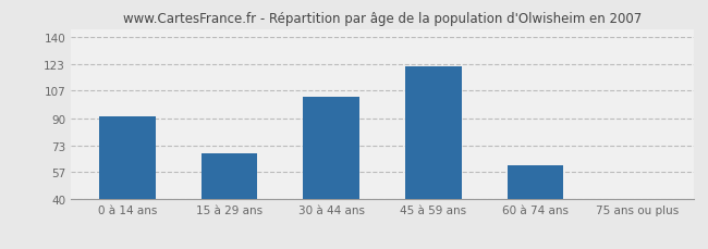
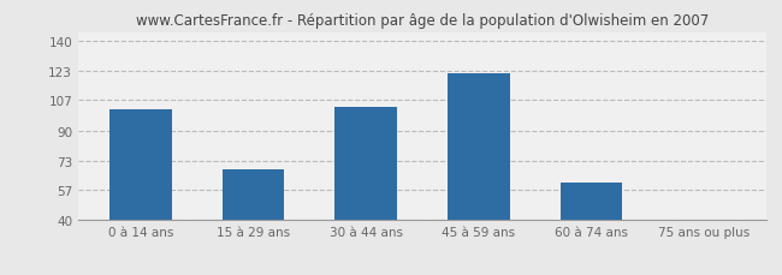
0 à 14 ans: 91 -> 102
